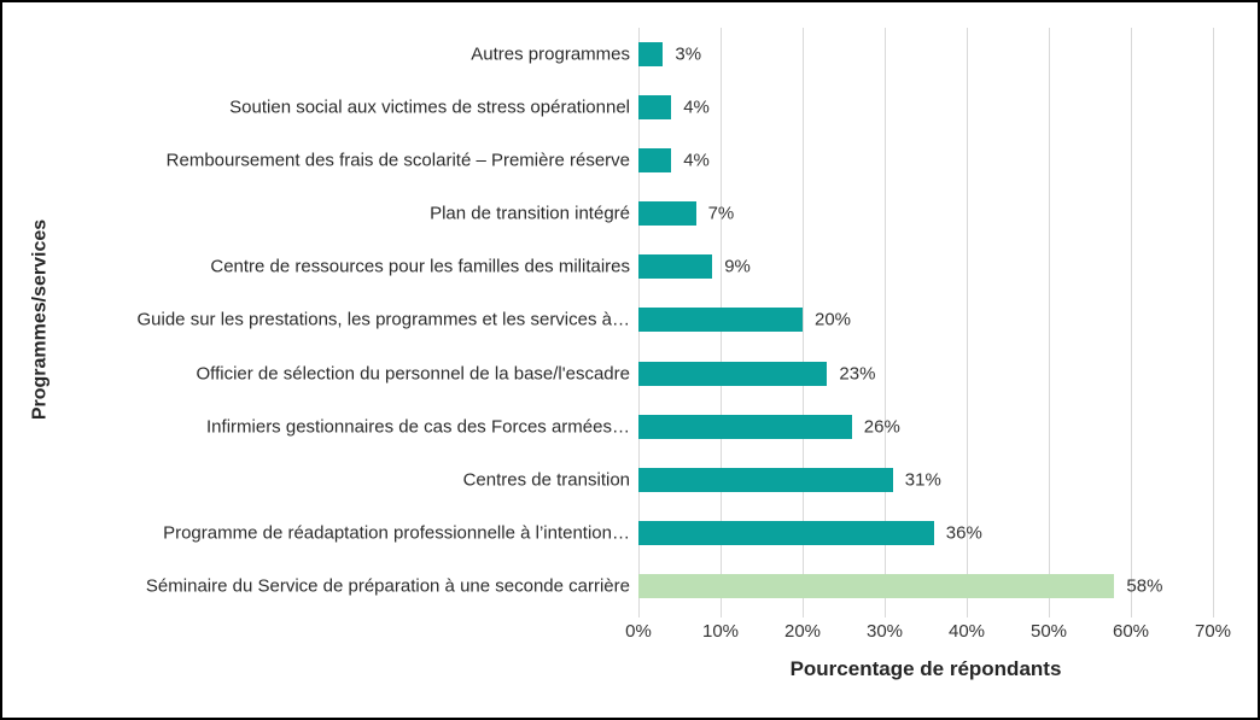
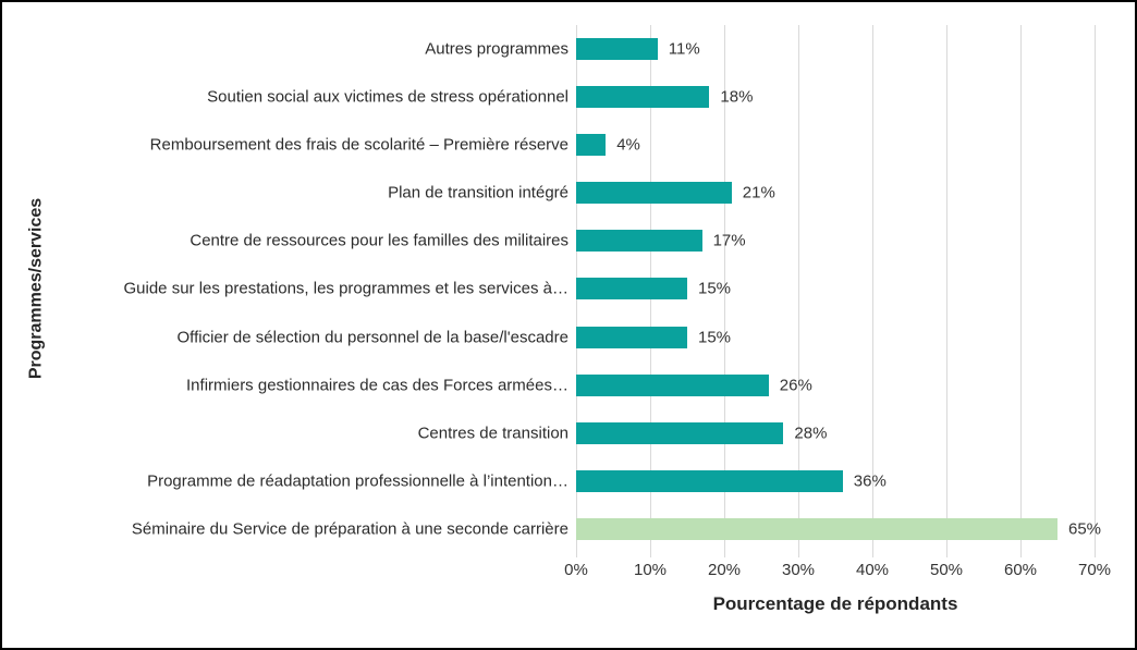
Autres programmes: 3% -> 11%
Soutien social aux victimes de stress opérationnel: 4% -> 18%
Plan de transition intégré: 7% -> 21%
Centre de ressources pour les familles des militaires: 9% -> 17%
Guide sur les prestations, les programmes et les services à…: 20% -> 15%
Officier de sélection du personnel de la base/l'escadre: 23% -> 15%
Centres de transition: 31% -> 28%
Séminaire du Service de préparation à une seconde carrière: 58% -> 65%
